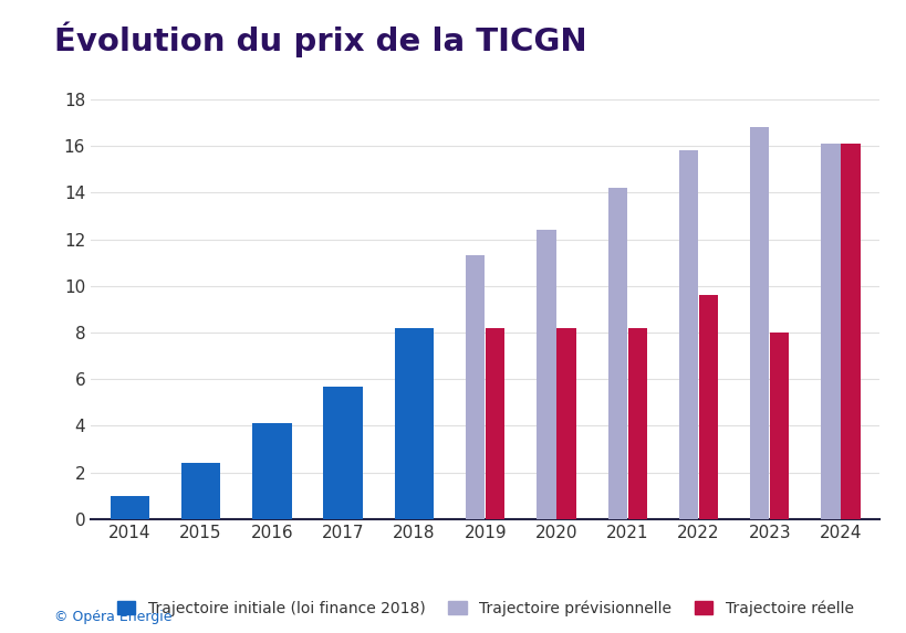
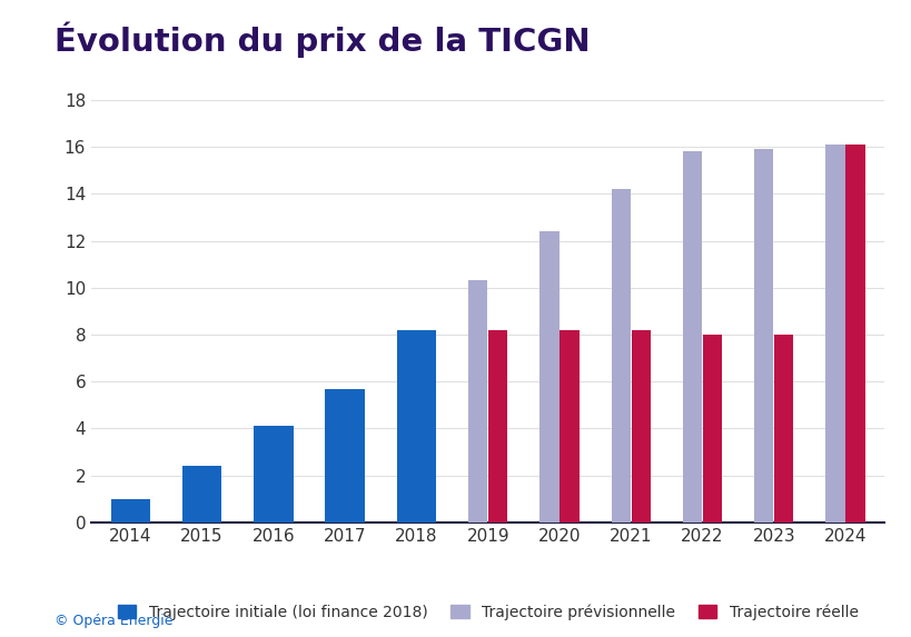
Trajectoire prévisionnelle/2019: 11.3 -> 10.3
Trajectoire réelle/2022: 9.6 -> 8.0
Trajectoire prévisionnelle/2023: 16.8 -> 15.9
